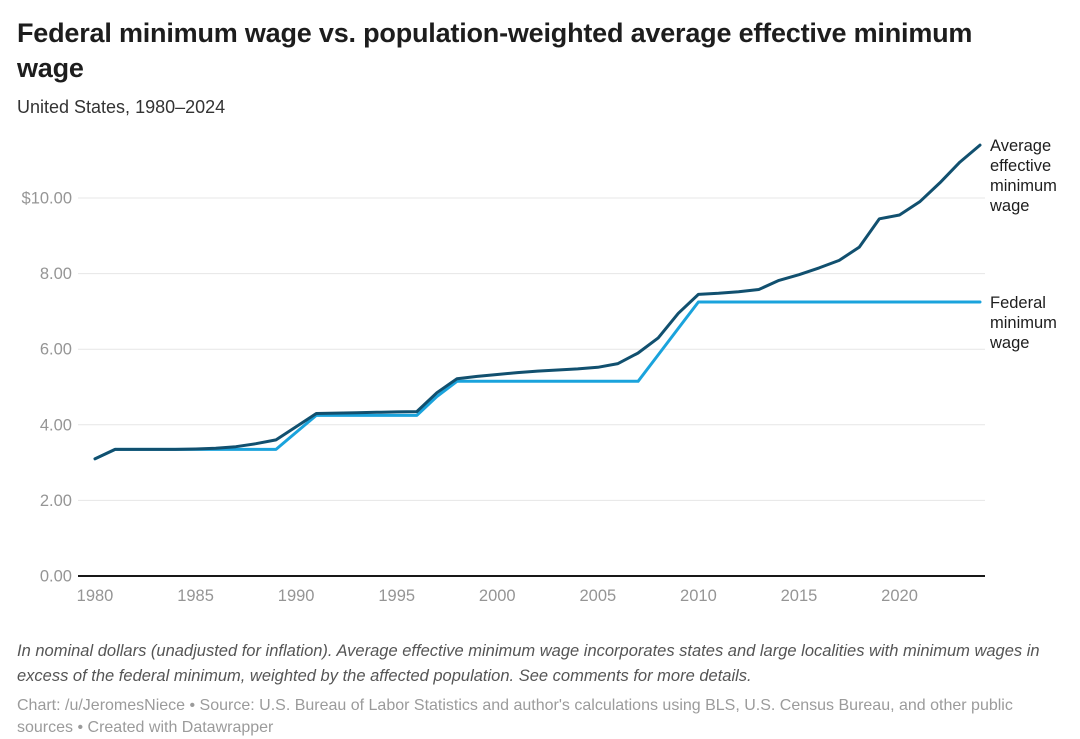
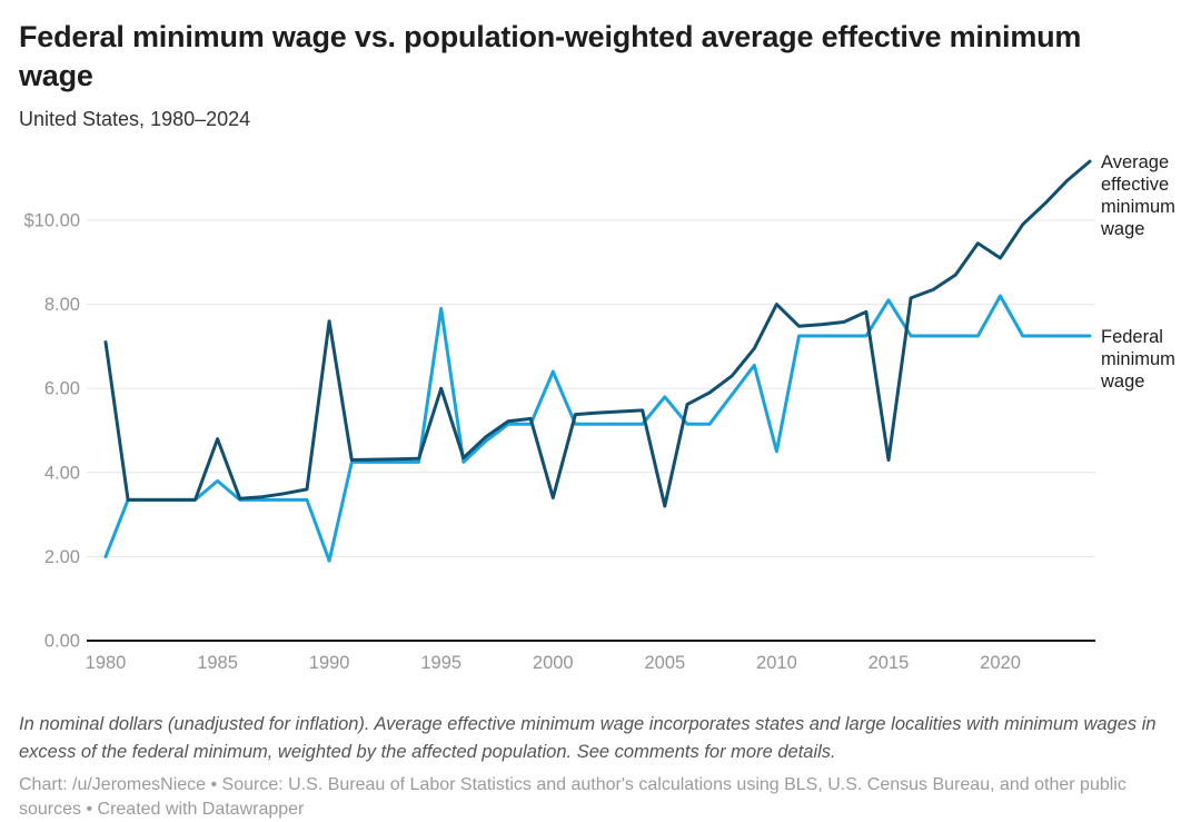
Average effective minimum wage/1980: $3.1 -> $7.1
Federal minimum wage/1980: $3.1 -> $2.0
Average effective minimum wage/1985: $3.4 -> $4.8
Federal minimum wage/1985: $3.4 -> $3.8
Average effective minimum wage/1990: $4.0 -> $7.6
Federal minimum wage/1990: $3.8 -> $1.9
Average effective minimum wage/1995: $4.3 -> $6.0
Federal minimum wage/1995: $4.2 -> $7.9
Average effective minimum wage/2000: $5.3 -> $3.4
Federal minimum wage/2000: $5.2 -> $6.4
Average effective minimum wage/2005: $5.5 -> $3.2
Federal minimum wage/2005: $5.2 -> $5.8
Average effective minimum wage/2010: $7.5 -> $8.0
Federal minimum wage/2010: $7.2 -> $4.5
Average effective minimum wage/2015: $8.0 -> $4.3
Federal minimum wage/2015: $7.2 -> $8.1
Average effective minimum wage/2020: $9.6 -> $9.1
Federal minimum wage/2020: $7.2 -> $8.2
